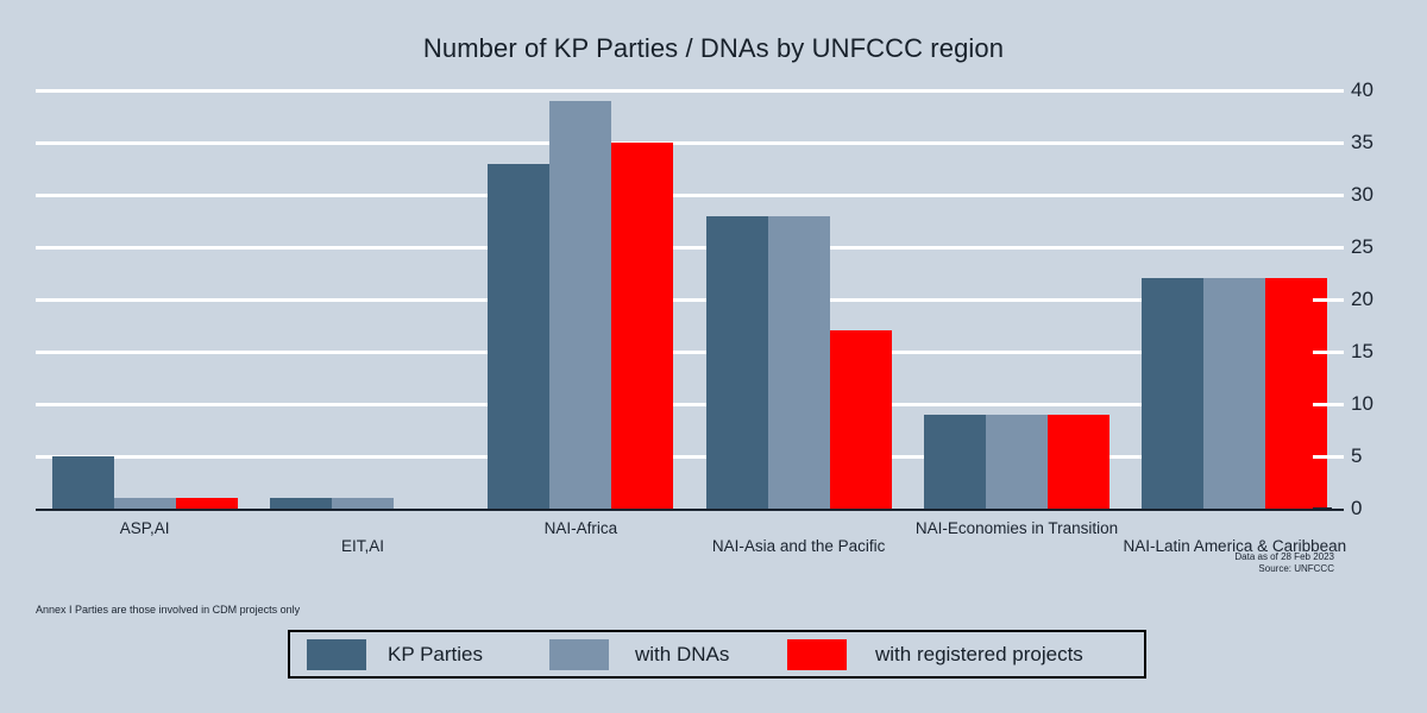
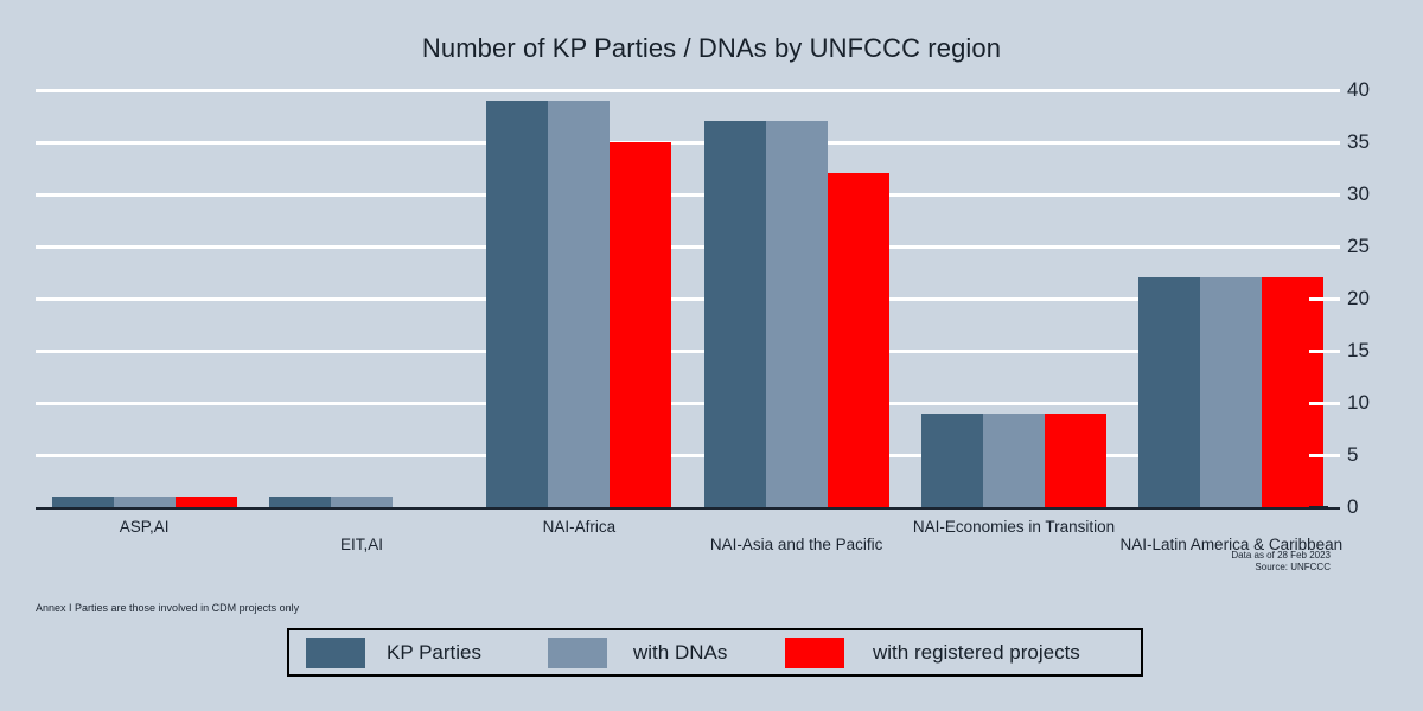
KP Parties/ASP,AI: 5 -> 1
KP Parties/NAI-Africa: 33 -> 39
KP Parties/NAI-Asia and the Pacific: 28 -> 37
with DNAs/NAI-Asia and the Pacific: 28 -> 37
with registered projects/NAI-Asia and the Pacific: 17 -> 32
